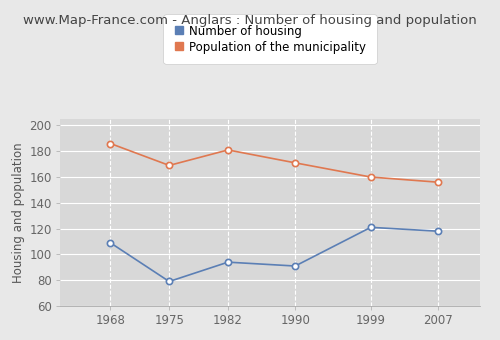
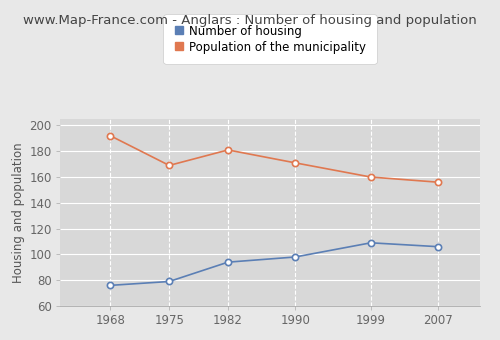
Number of housing/1968: 109 -> 76
Population of the municipality/1968: 186 -> 192
Number of housing/1990: 91 -> 98
Number of housing/1999: 121 -> 109
Number of housing/2007: 118 -> 106
